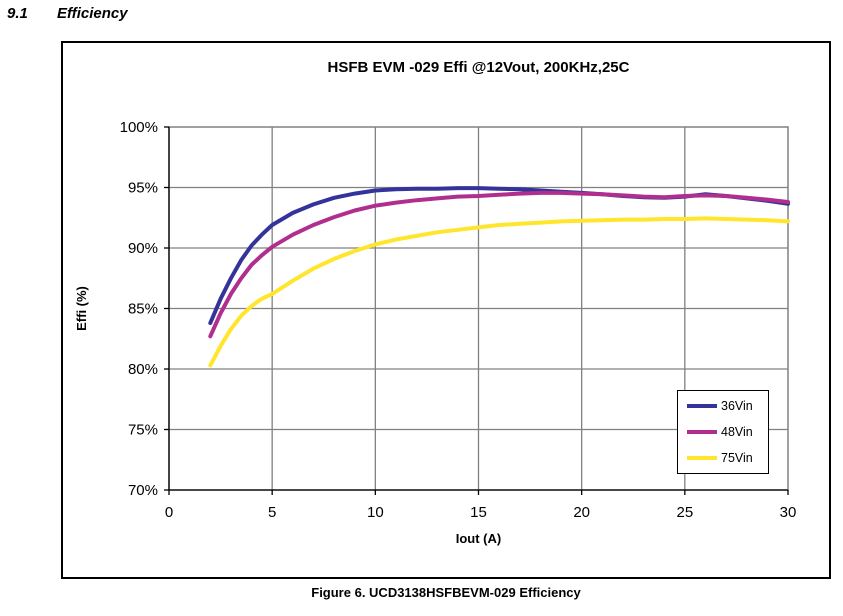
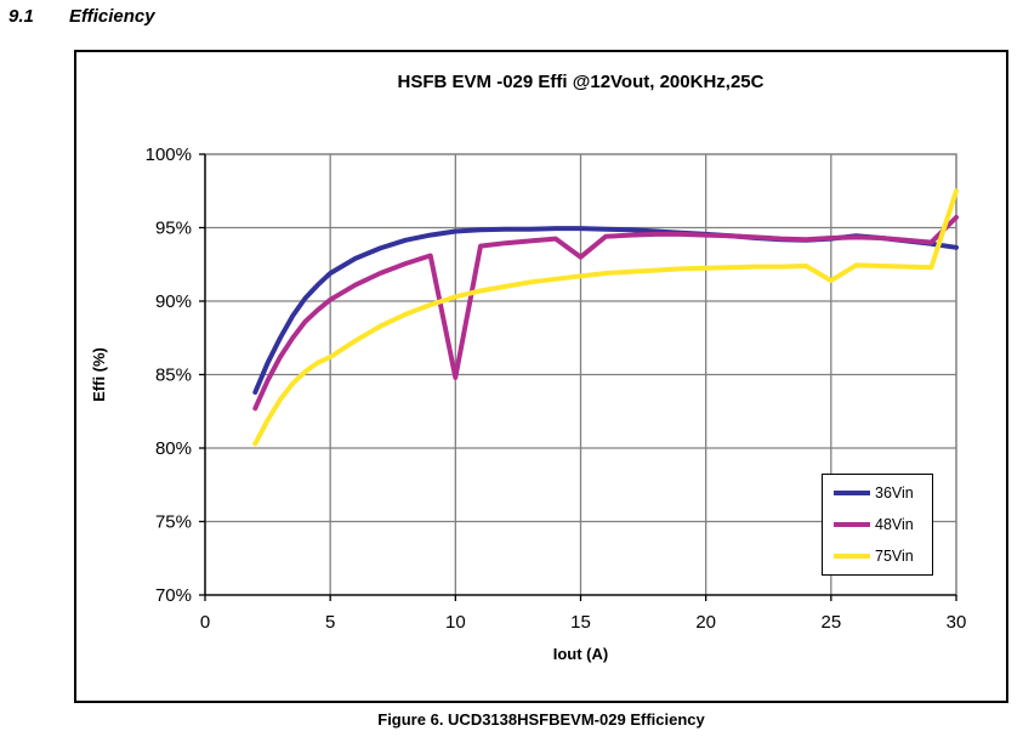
48Vin/10: 93.5% -> 84.8%
48Vin/15: 94.3% -> 93.0%
75Vin/25: 92.4% -> 91.4%
48Vin/30: 93.8% -> 95.7%
75Vin/30: 92.2% -> 97.5%
